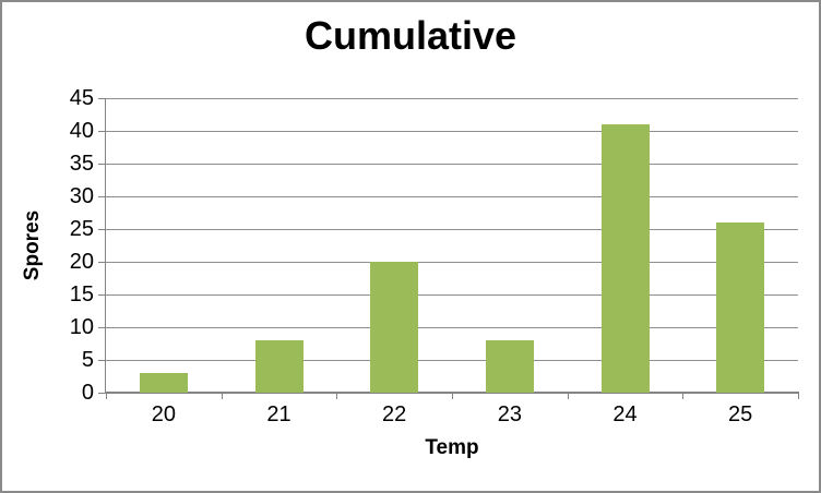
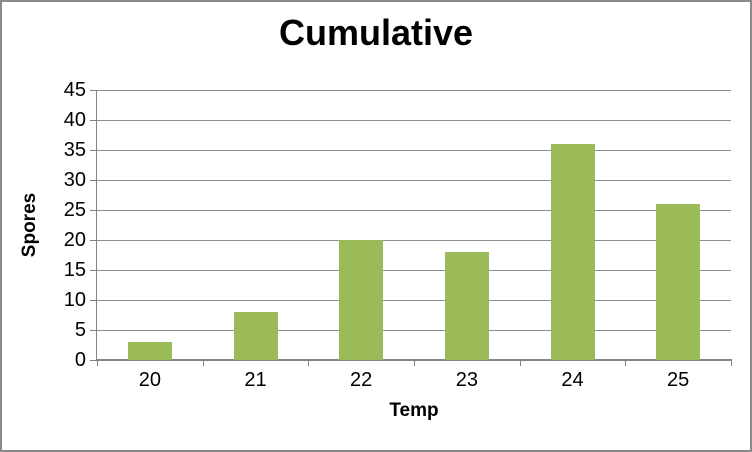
23: 8 -> 18
24: 41 -> 36
